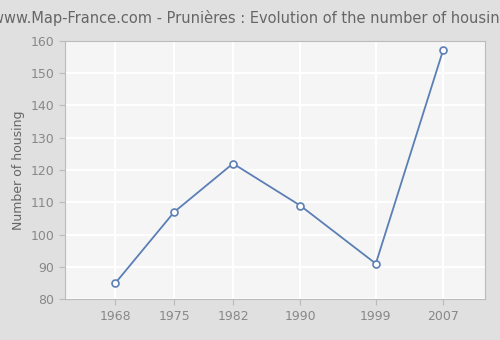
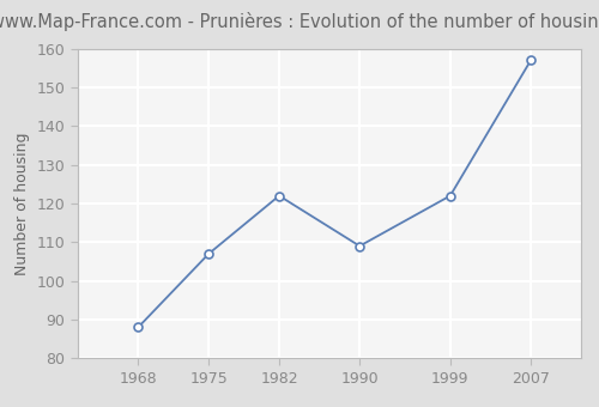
1968: 85 -> 88
1999: 91 -> 122
